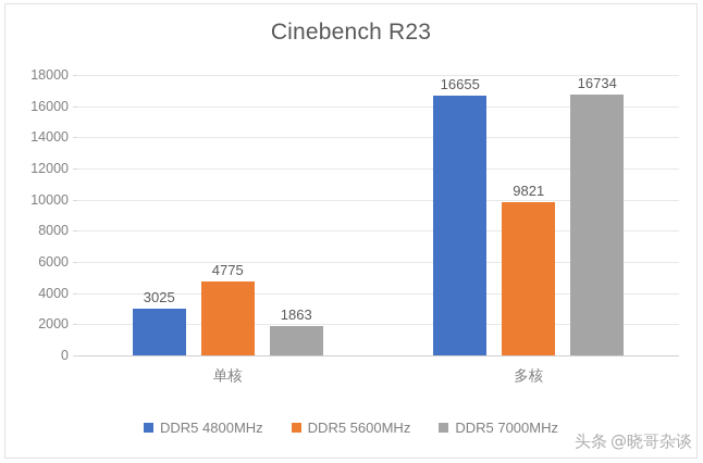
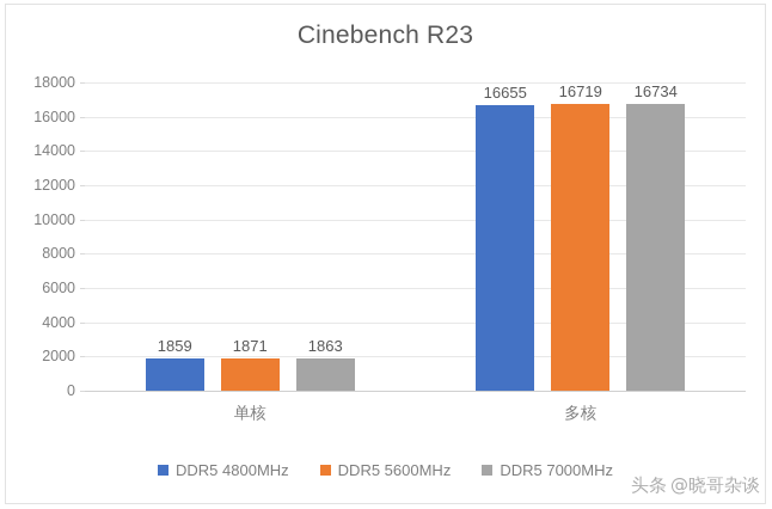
DDR5 4800MHz/单核: 3025 -> 1859
DDR5 5600MHz/单核: 4775 -> 1871
DDR5 5600MHz/多核: 9821 -> 16719
